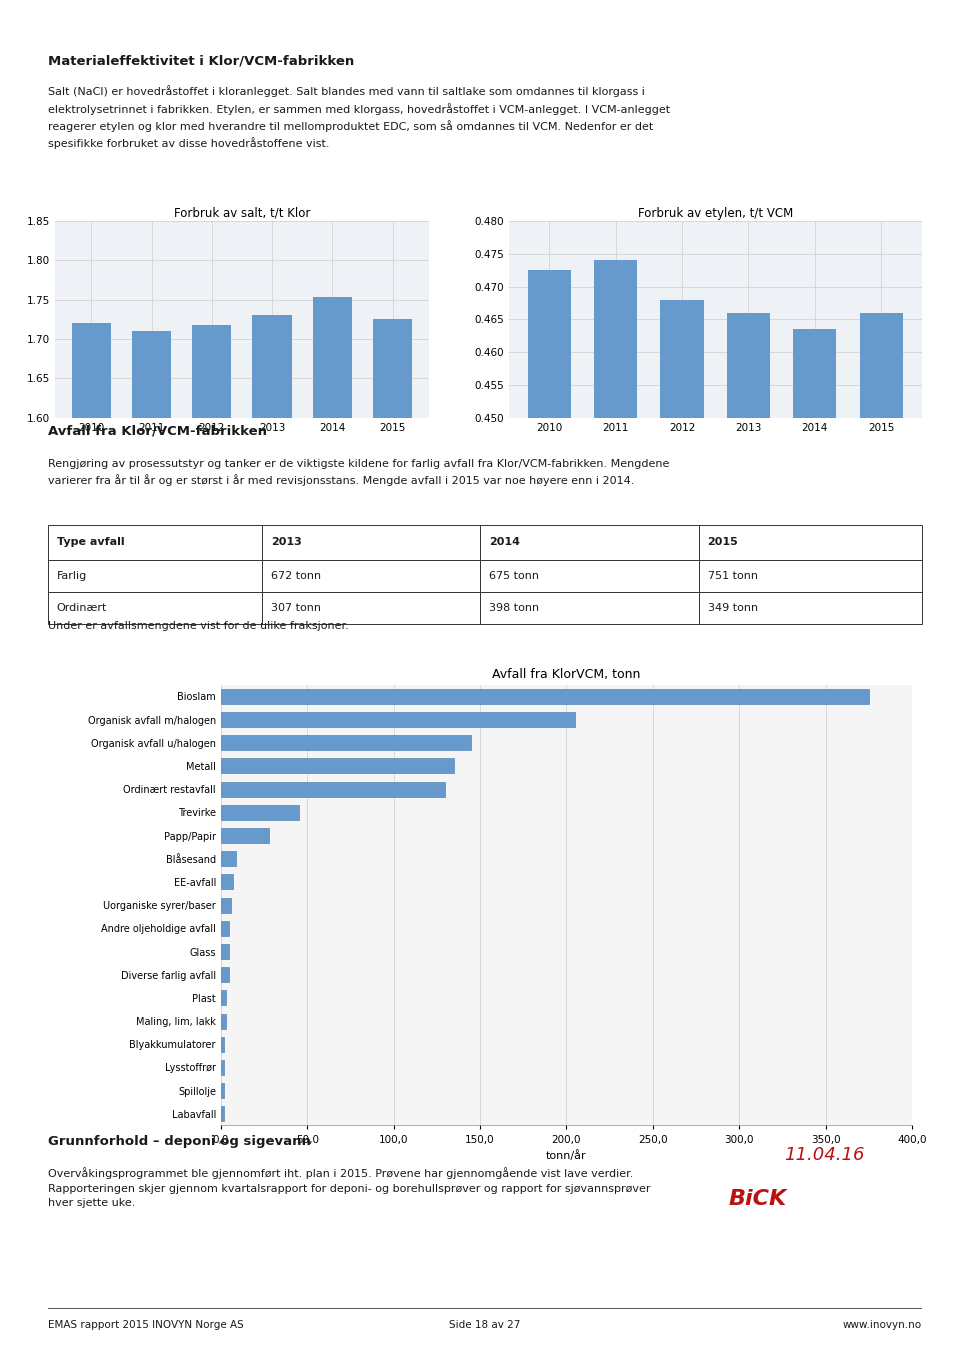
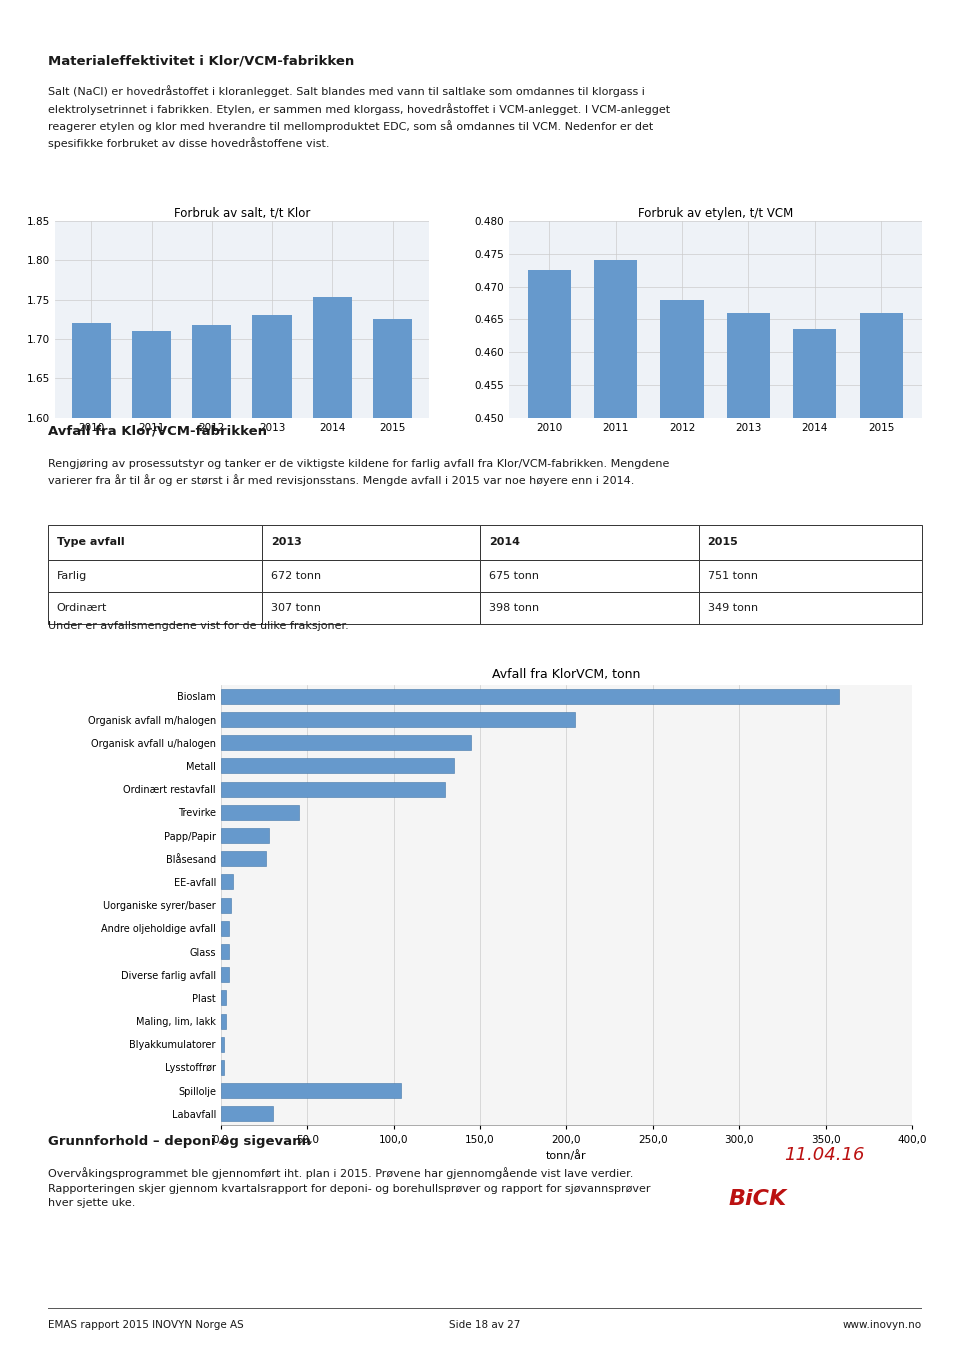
Avfall fra KlorVCM, tonn/Bioslam: 375 -> 358
Avfall fra KlorVCM, tonn/Blåsesand: 9 -> 26
Avfall fra KlorVCM, tonn/Spillolje: 2 -> 104
Avfall fra KlorVCM, tonn/Labavfall: 2 -> 30
